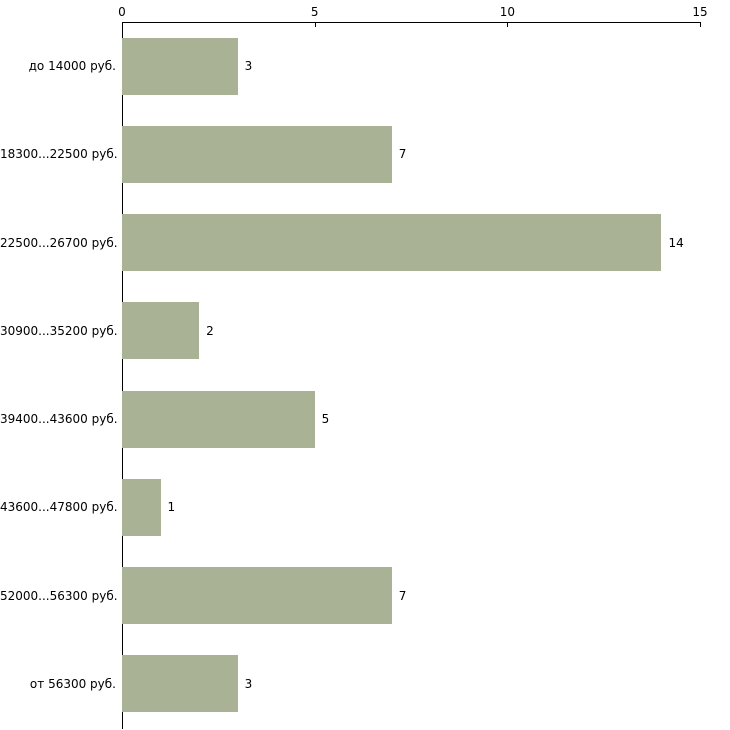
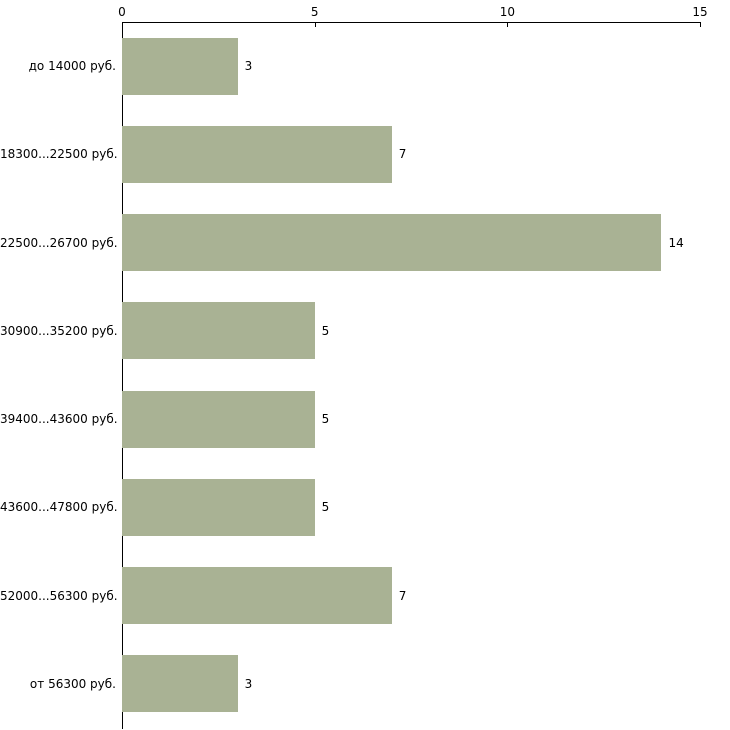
30900...35200 руб.: 2 -> 5
43600...47800 руб.: 1 -> 5
